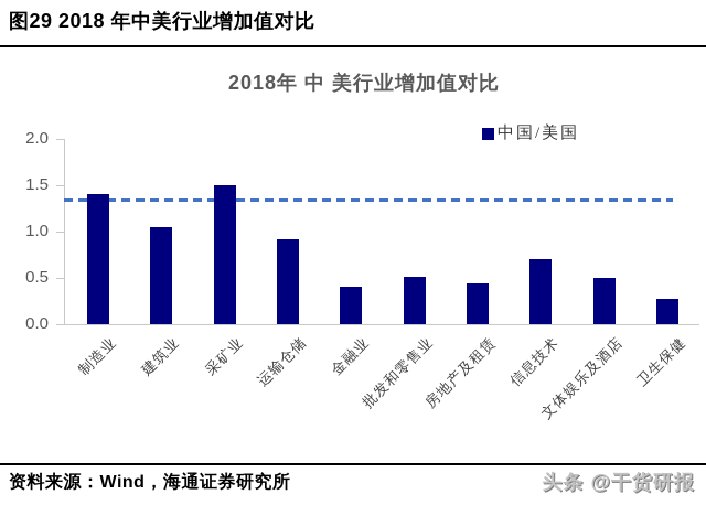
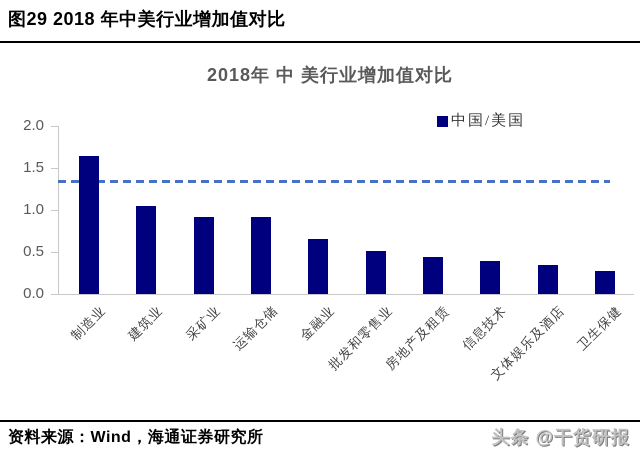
制造业: 1.4 -> 1.6
采矿业: 1.5 -> 0.9
金融业: 0.4 -> 0.7
信息技术: 0.7 -> 0.4
文体娱乐及酒店: 0.5 -> 0.3
